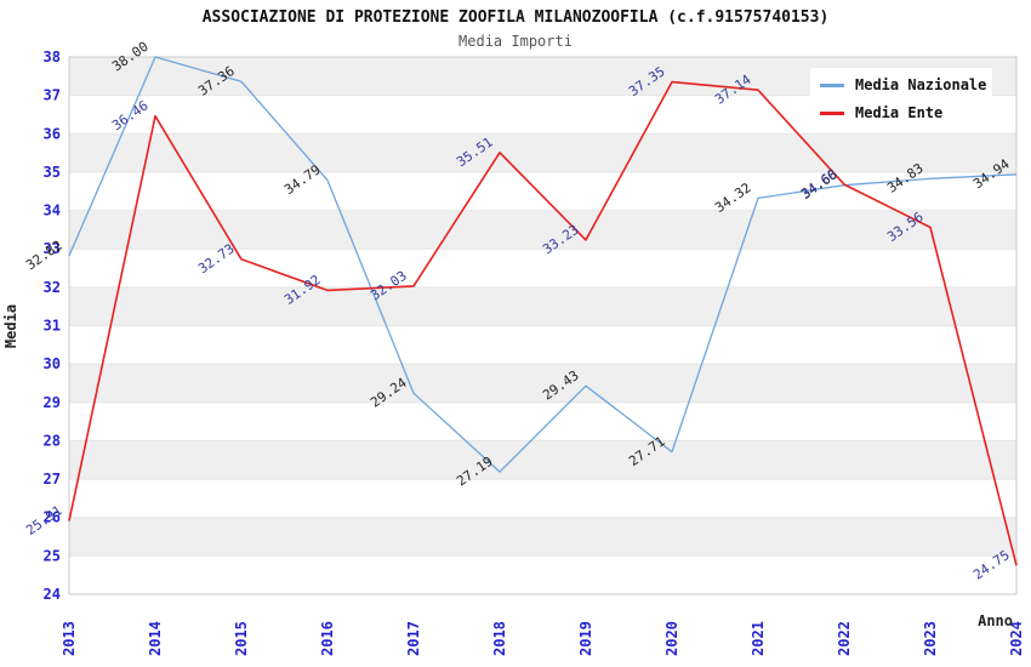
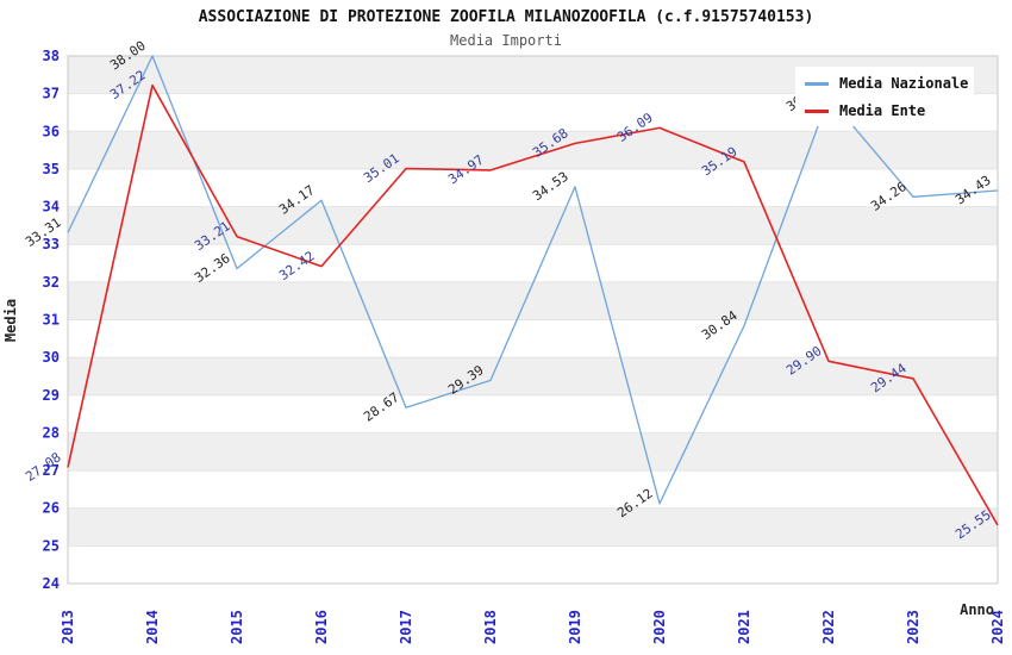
Media Nazionale/2013: 32.82 -> 33.31
Media Ente/2013: 25.91 -> 27.08
Media Ente/2014: 36.46 -> 37.22
Media Nazionale/2015: 37.36 -> 32.36
Media Ente/2015: 32.73 -> 33.21
Media Nazionale/2016: 34.79 -> 34.17
Media Ente/2016: 31.92 -> 32.42
Media Nazionale/2017: 29.24 -> 28.67
Media Ente/2017: 32.03 -> 35.01
Media Nazionale/2018: 27.19 -> 29.39
Media Ente/2018: 35.51 -> 34.97
Media Nazionale/2019: 29.43 -> 34.53
Media Ente/2019: 33.23 -> 35.68
Media Nazionale/2020: 27.71 -> 26.12
Media Ente/2020: 37.35 -> 36.09
Media Nazionale/2021: 34.32 -> 30.84
Media Ente/2021: 37.14 -> 35.19
Media Nazionale/2022: 34.66 -> 36.90
Media Ente/2022: 34.68 -> 29.90
Media Nazionale/2023: 34.83 -> 34.26
Media Ente/2023: 33.56 -> 29.44
Media Nazionale/2024: 34.94 -> 34.43
Media Ente/2024: 24.75 -> 25.55
